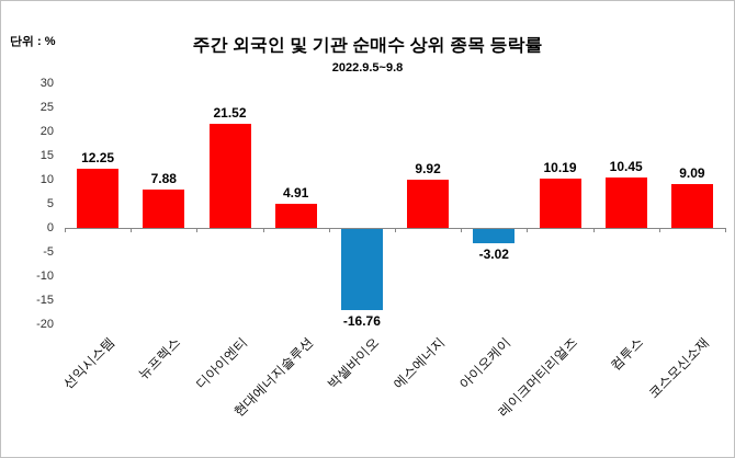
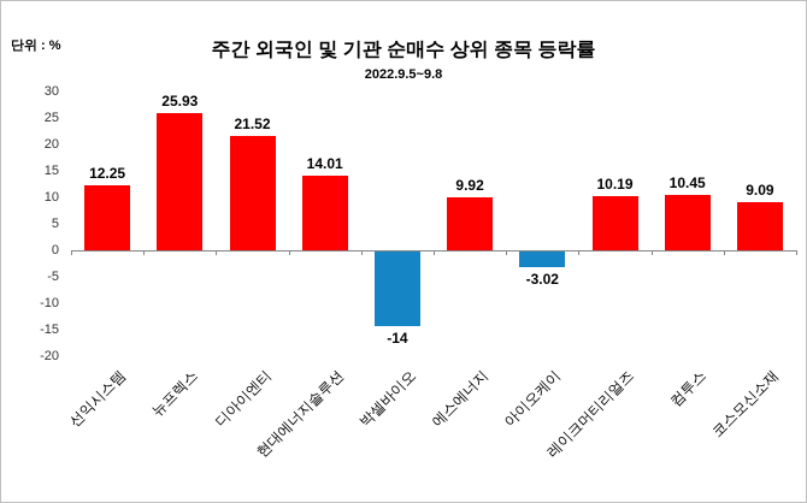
뉴프렉스: 7.88 -> 25.93
현대에너지솔루션: 4.91 -> 14.01
박셀바이오: -16.76 -> -14
